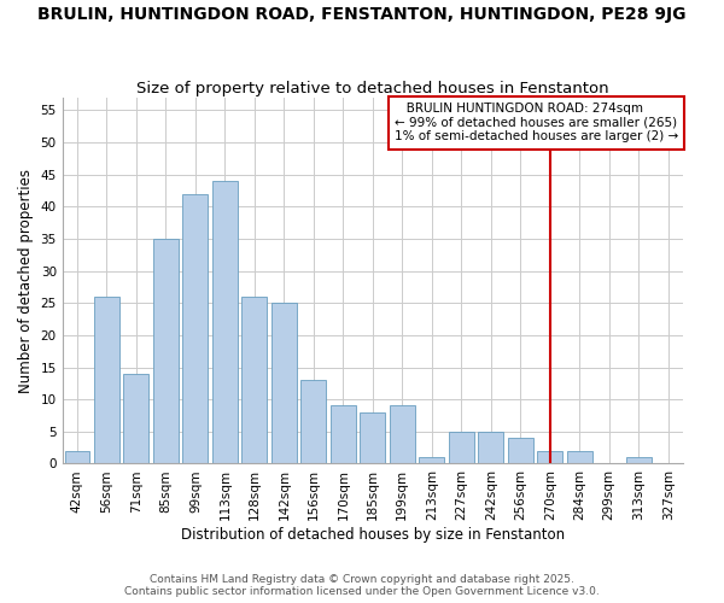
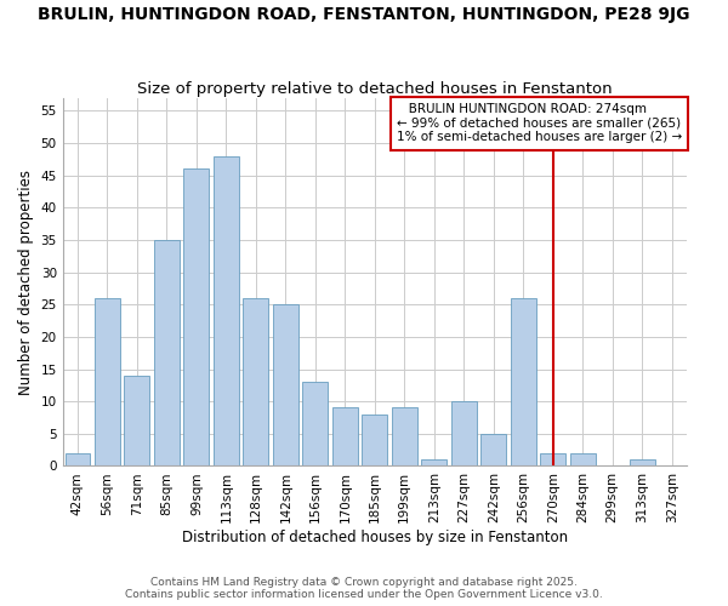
99sqm: 42 -> 46
113sqm: 44 -> 48
227sqm: 5 -> 10
256sqm: 4 -> 26
